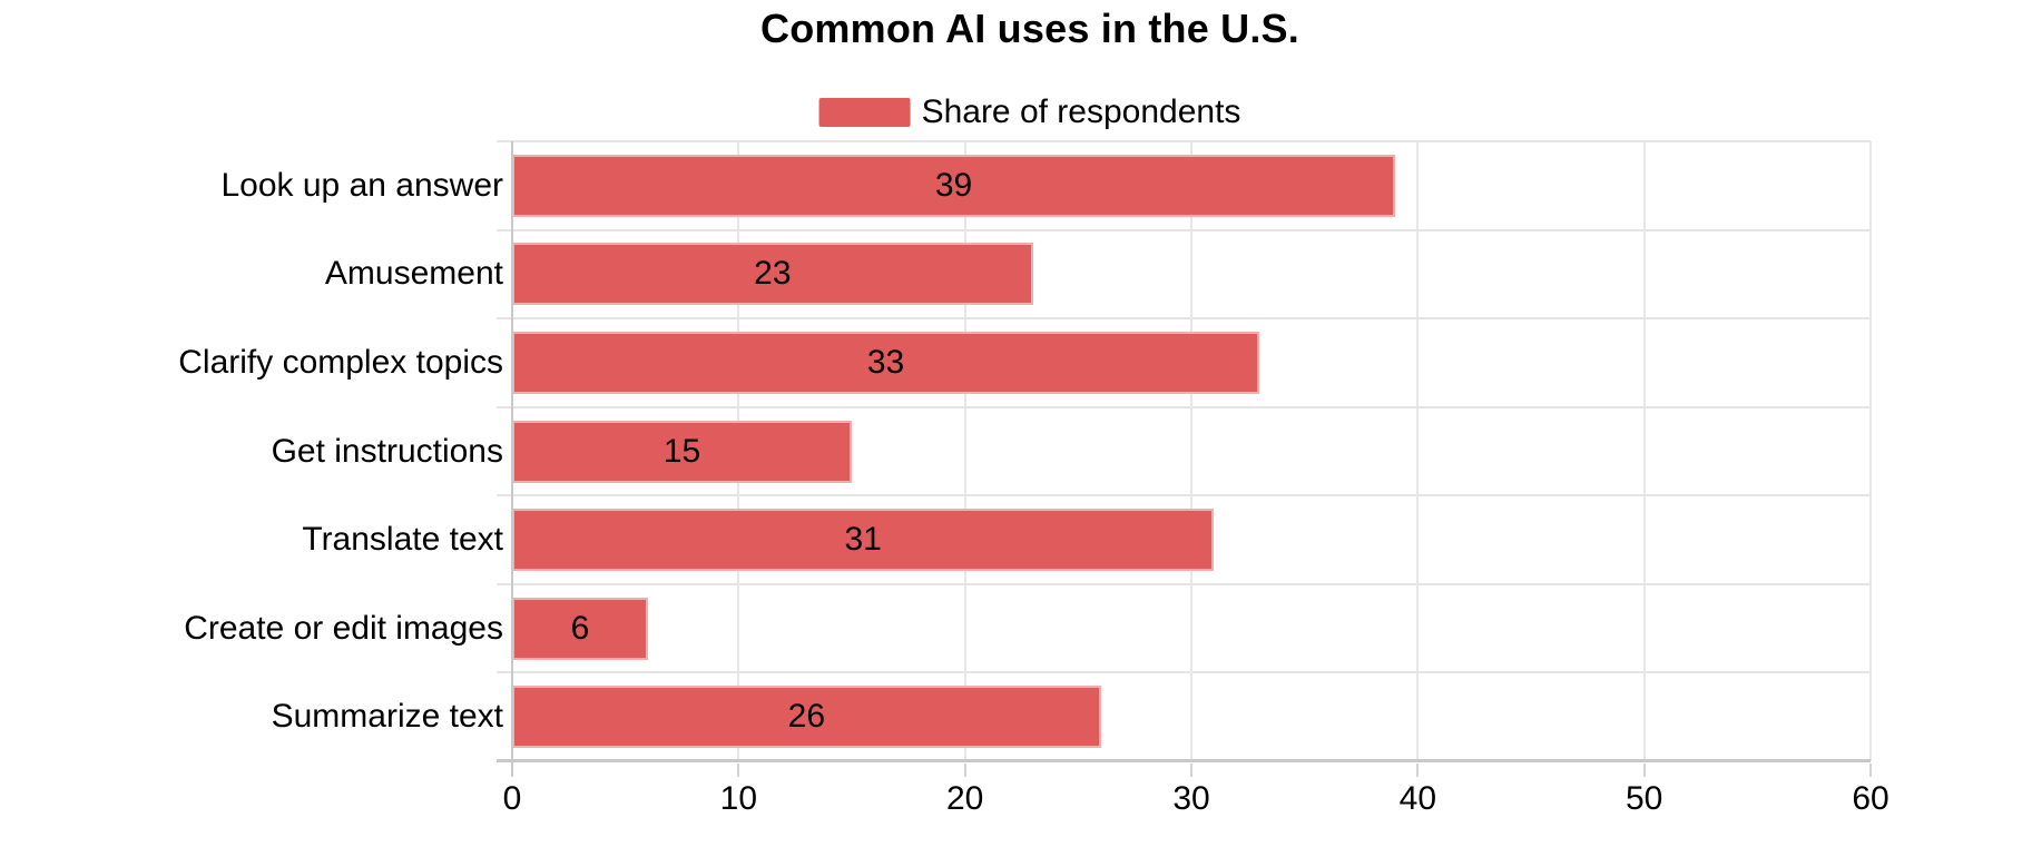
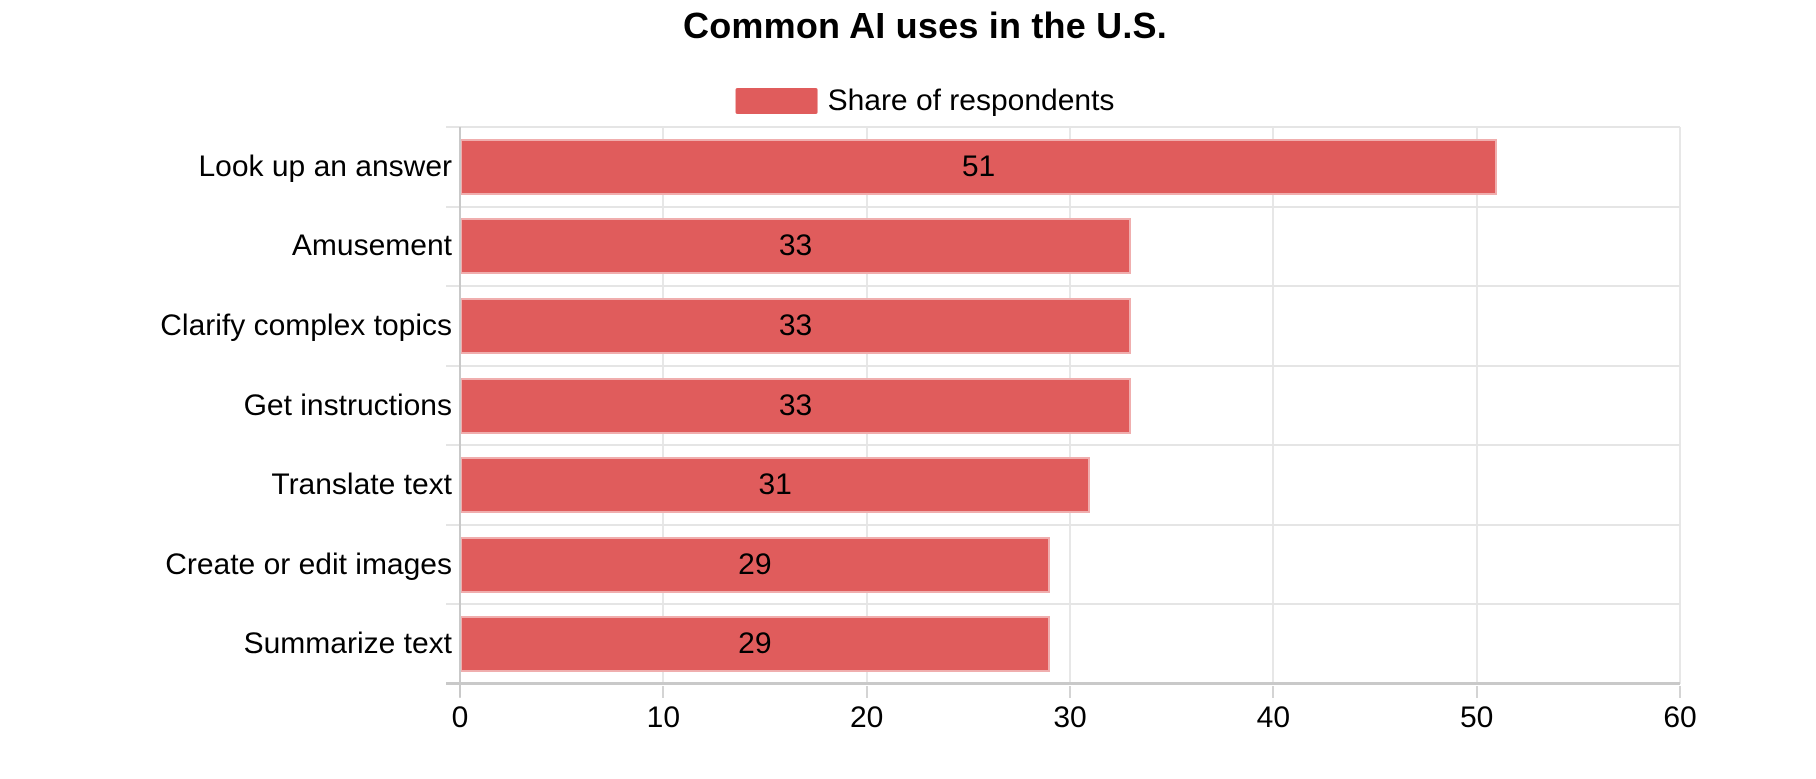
Look up an answer: 39 -> 51
Amusement: 23 -> 33
Get instructions: 15 -> 33
Create or edit images: 6 -> 29
Summarize text: 26 -> 29
